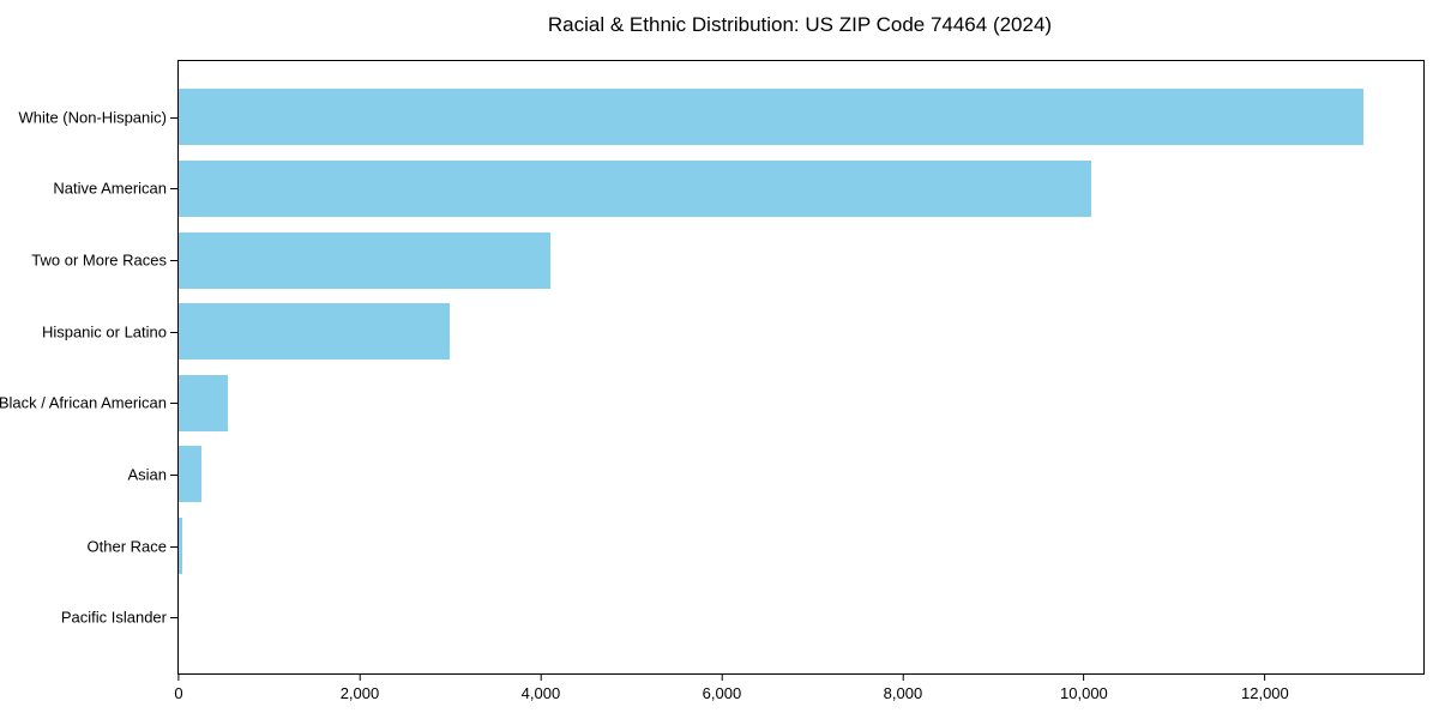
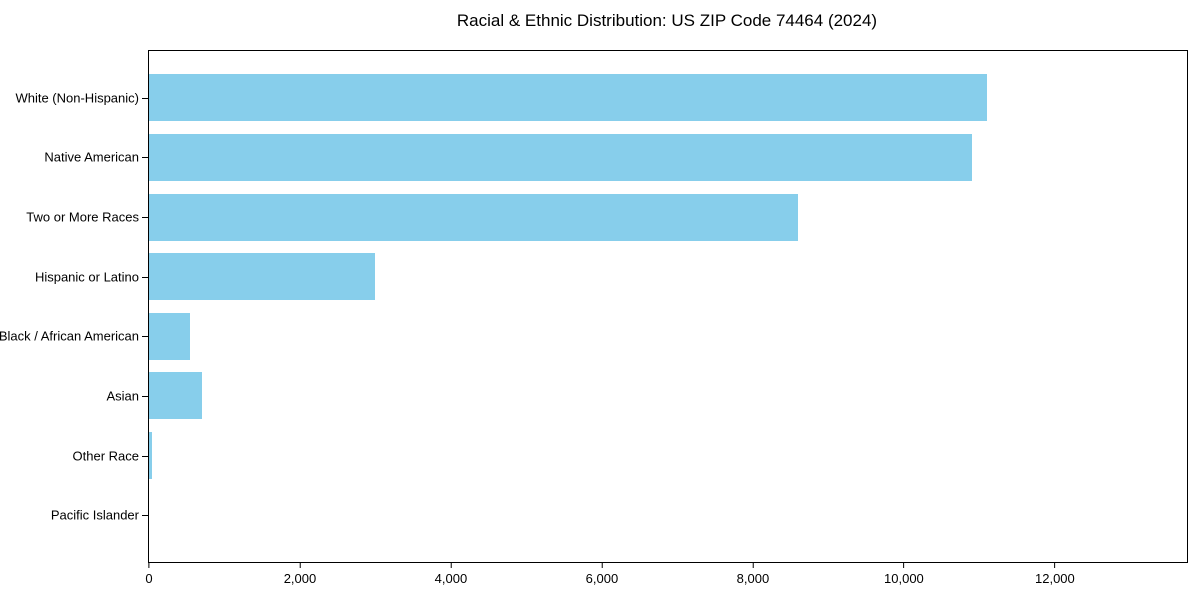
White (Non-Hispanic): 13100 -> 11100
Native American: 10100 -> 10900
Two or More Races: 4100 -> 8600
Asian: 200 -> 700
